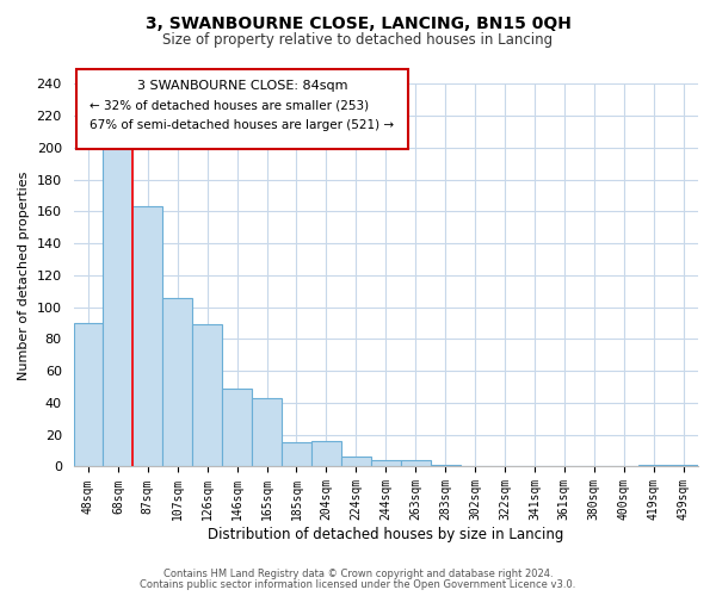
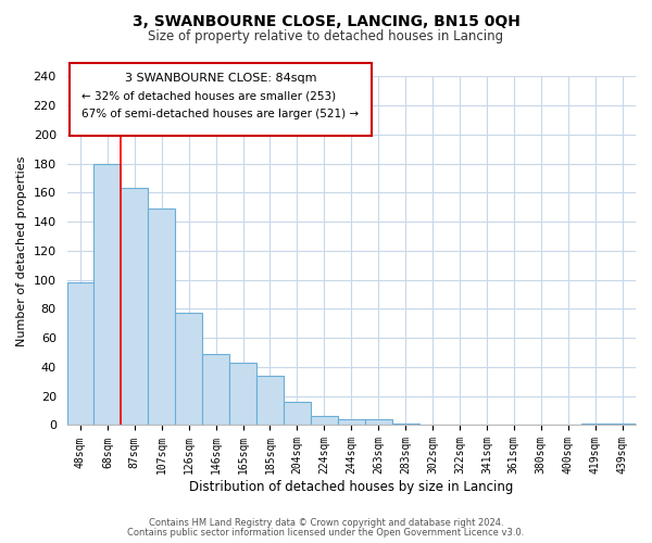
48sqm: 90 -> 98
68sqm: 200 -> 180
107sqm: 106 -> 149
126sqm: 89 -> 77
185sqm: 15 -> 34
